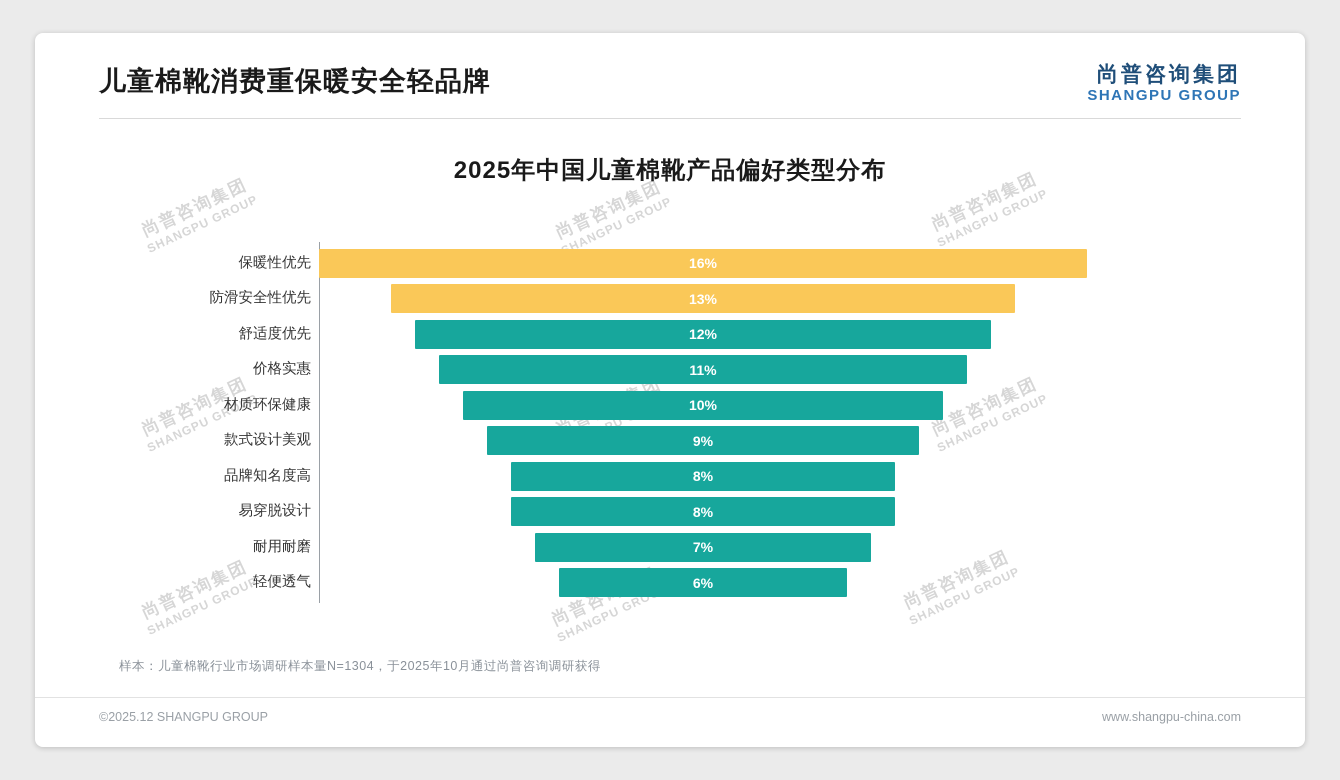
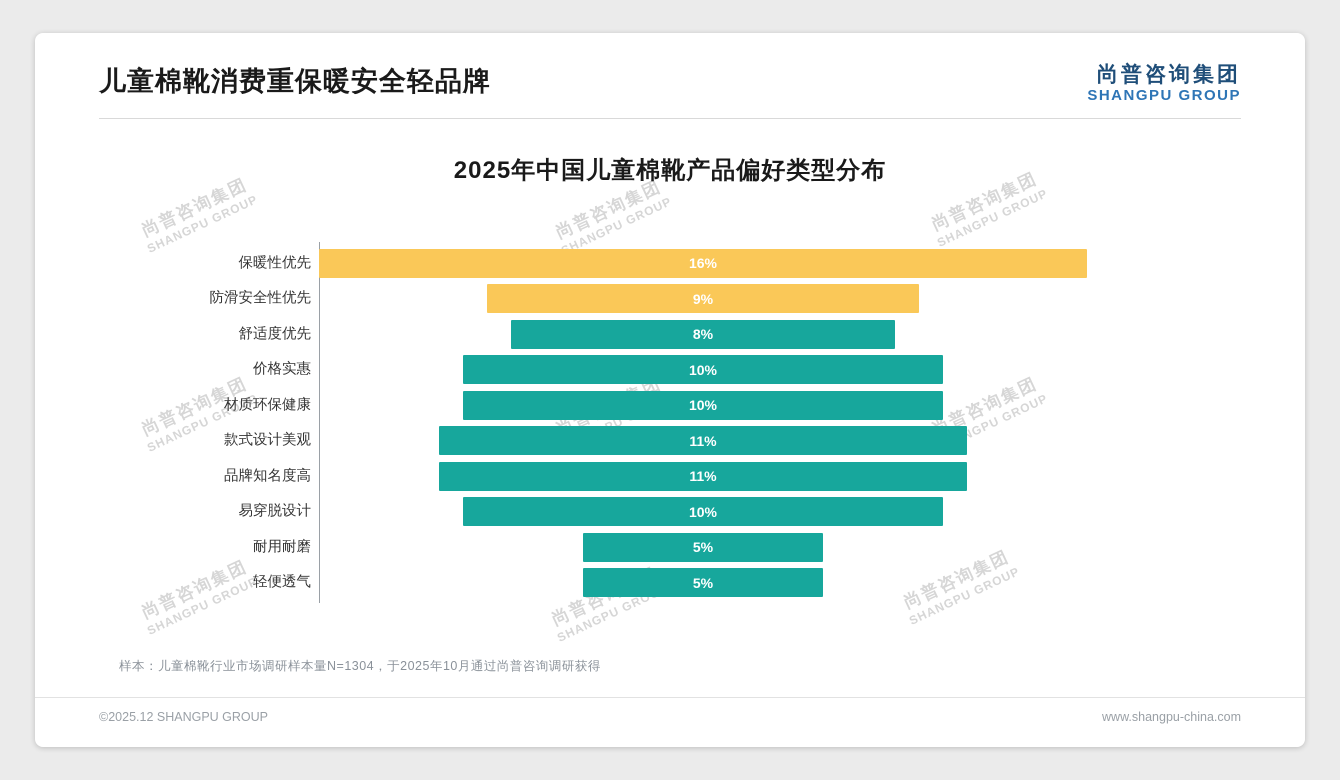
防滑安全性优先: 13% -> 9%
舒适度优先: 12% -> 8%
价格实惠: 11% -> 10%
款式设计美观: 9% -> 11%
品牌知名度高: 8% -> 11%
易穿脱设计: 8% -> 10%
耐用耐磨: 7% -> 5%
轻便透气: 6% -> 5%
